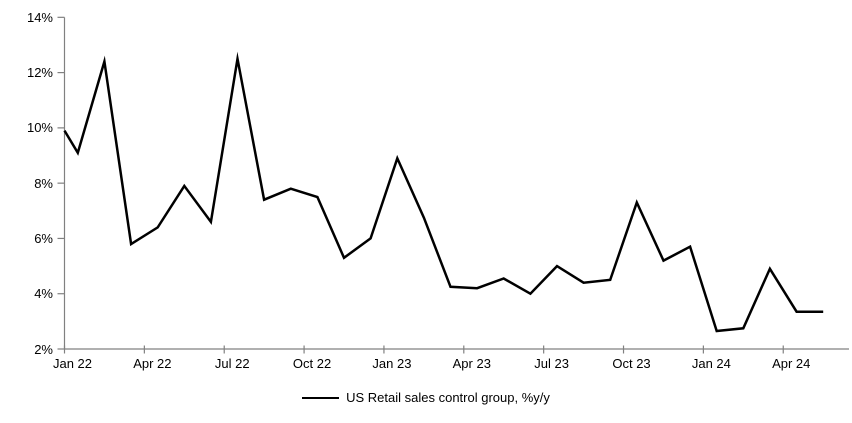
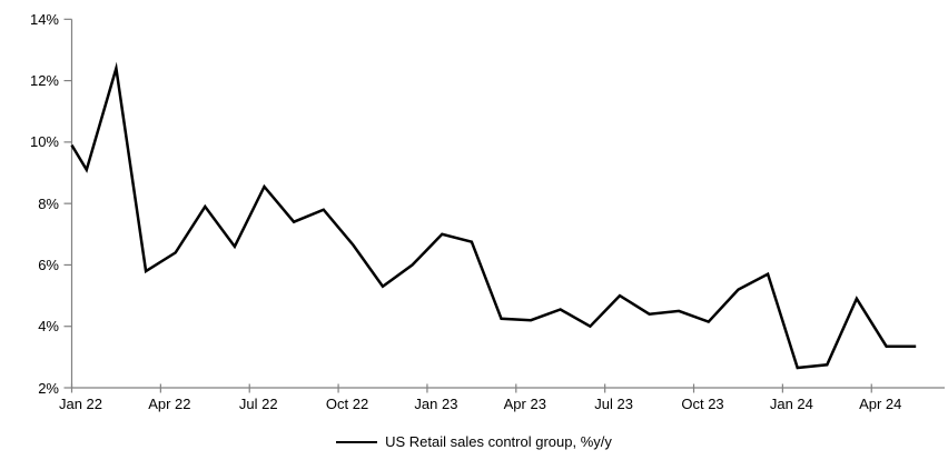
Jul 22: 12.5% -> 8.6%
Oct 22: 7.5% -> 6.7%
Jan 23: 8.9% -> 7.0%
Oct 23: 7.3% -> 4.2%
